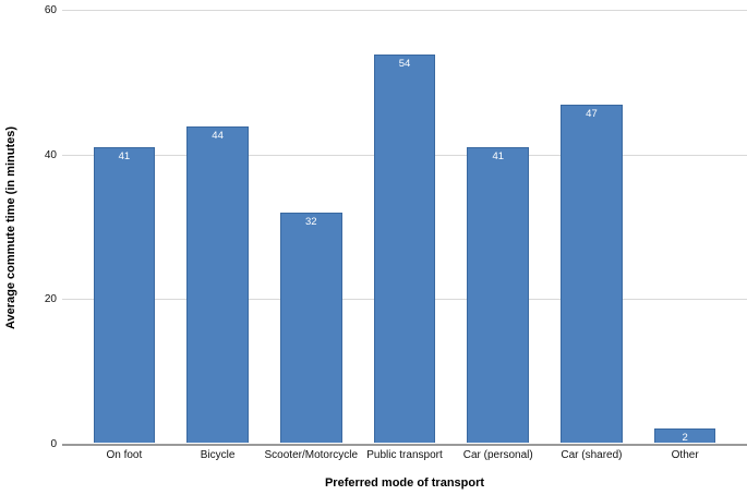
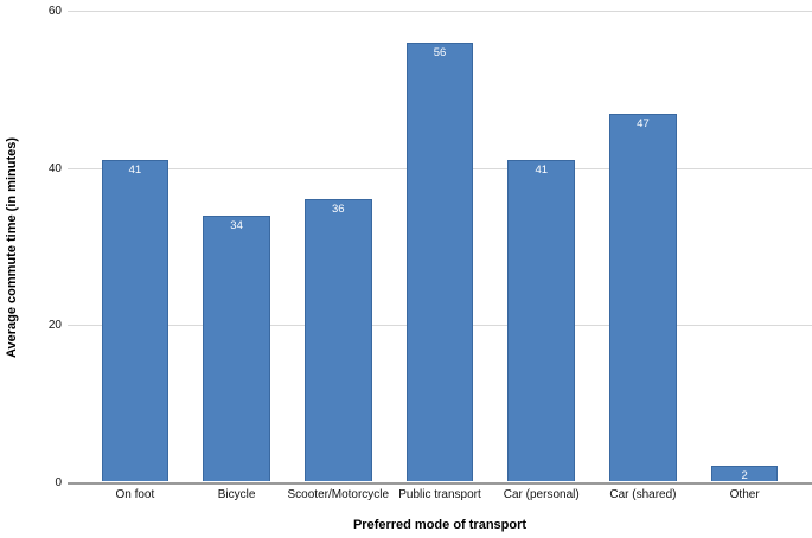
Bicycle: 44 -> 34
Scooter/Motorcycle: 32 -> 36
Public transport: 54 -> 56
